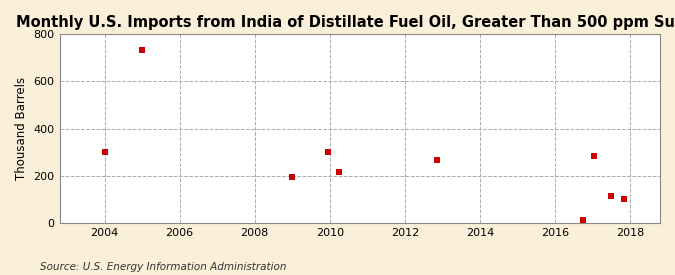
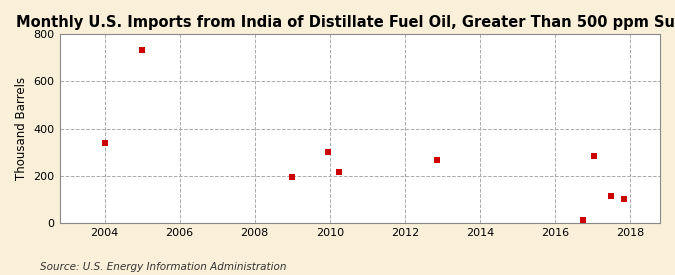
2004: 302 -> 340
